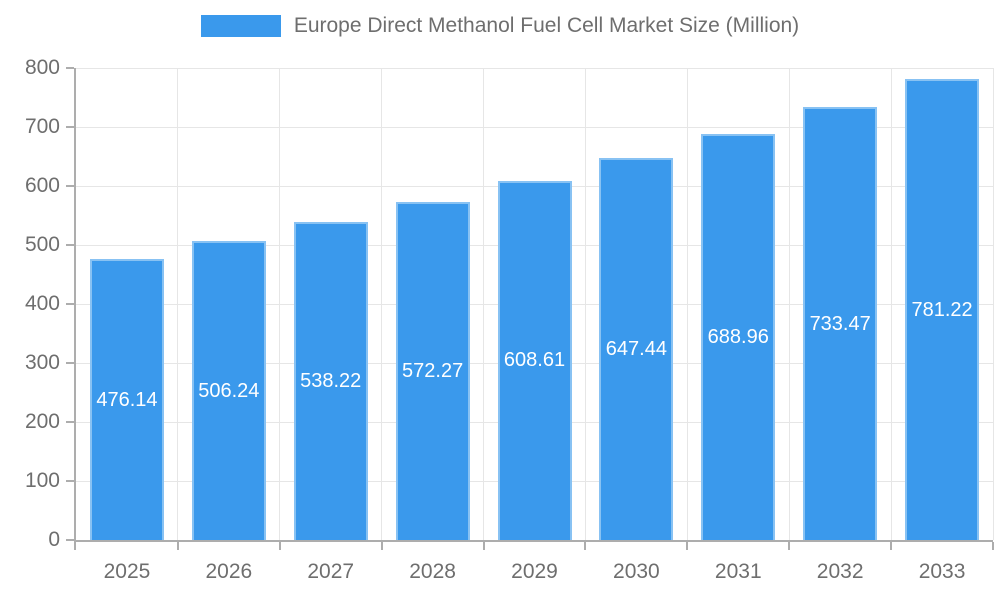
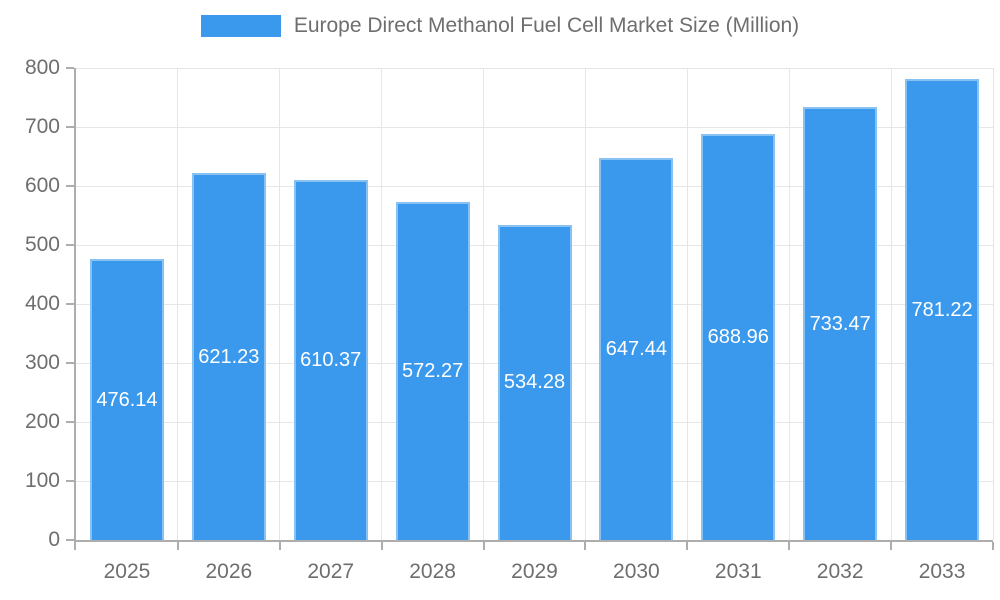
2026: 506.24 -> 621.23
2027: 538.22 -> 610.37
2029: 608.61 -> 534.28
